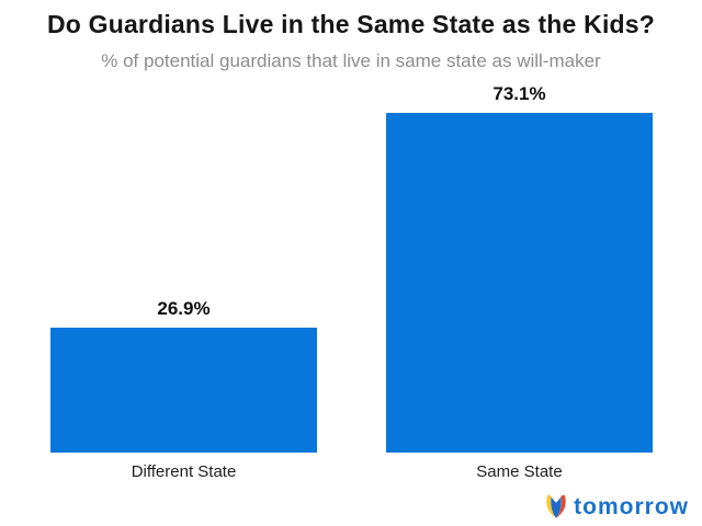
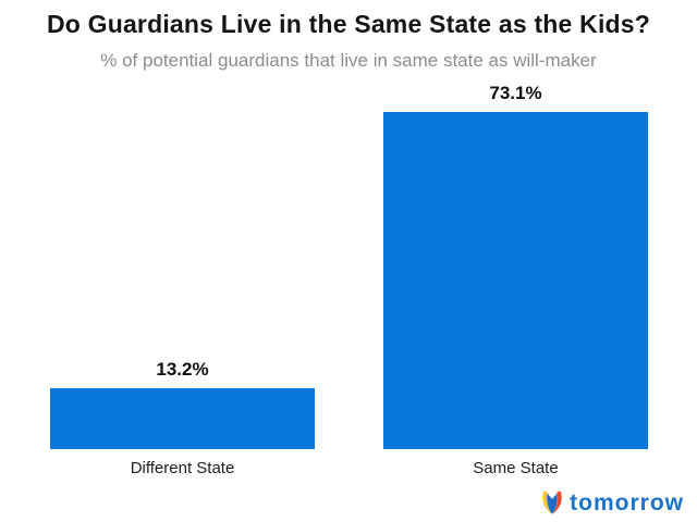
Different State: 26.9% -> 13.2%
